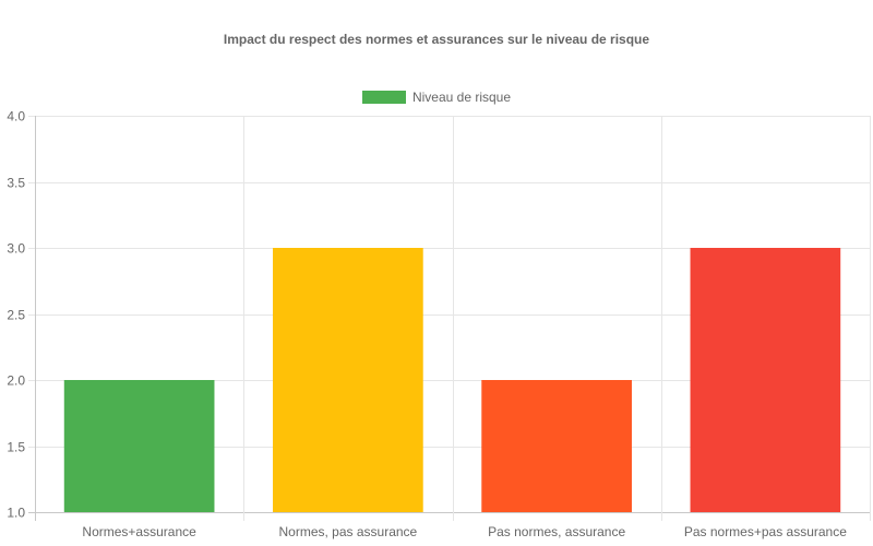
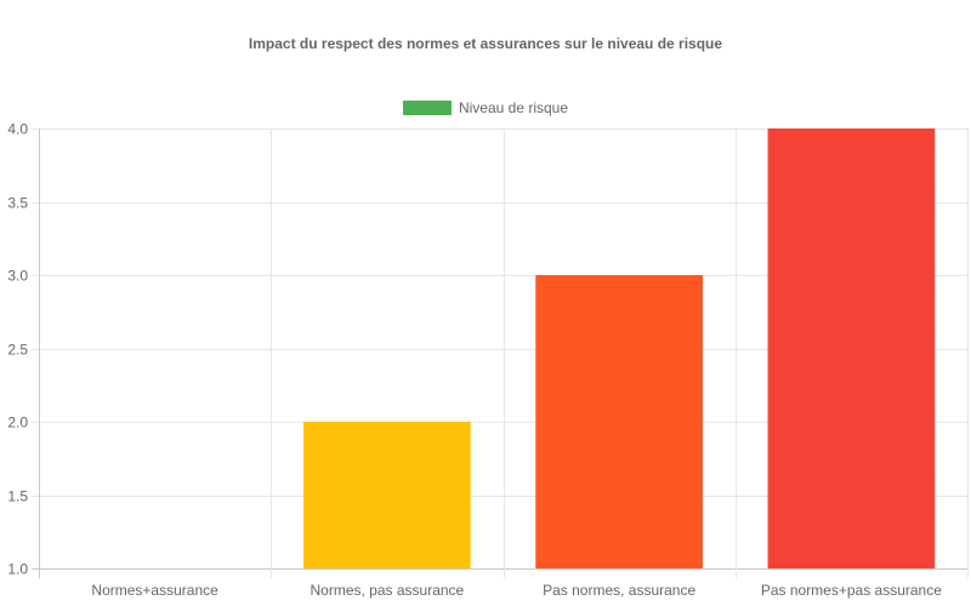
Normes+assurance: 2 -> 1
Normes, pas assurance: 3 -> 2
Pas normes, assurance: 2 -> 3
Pas normes+pas assurance: 3 -> 4
